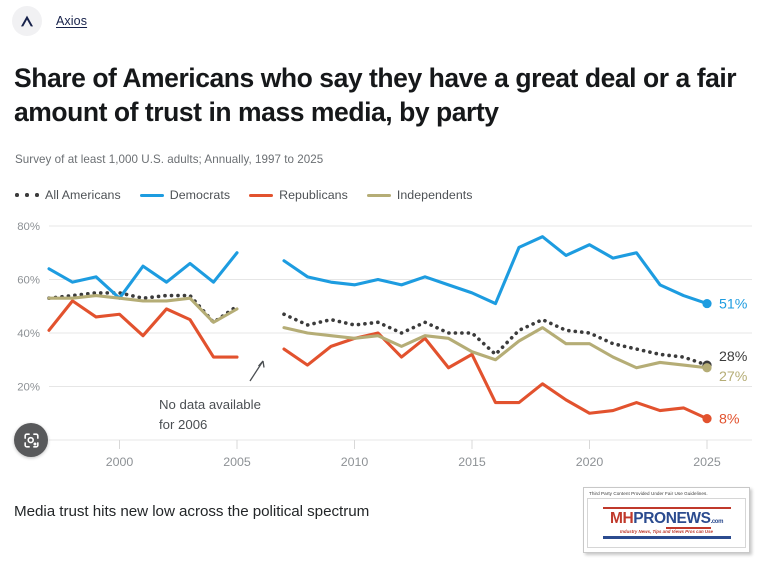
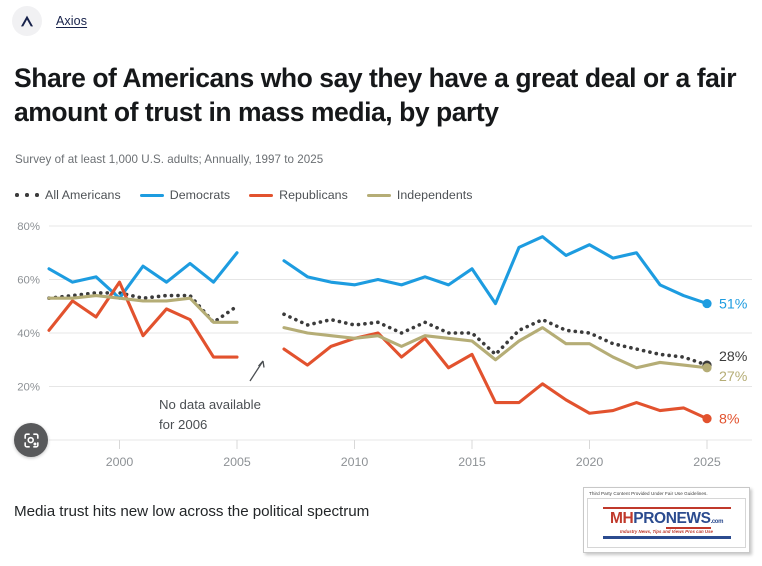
Republicans/2000: 47% -> 59%
Independents/2005: 49% -> 44%
Democrats/2015: 55% -> 64%
Independents/2015: 33% -> 37%
